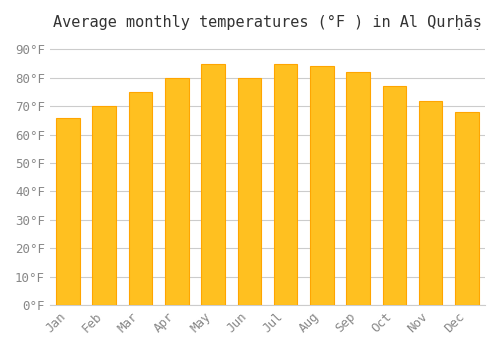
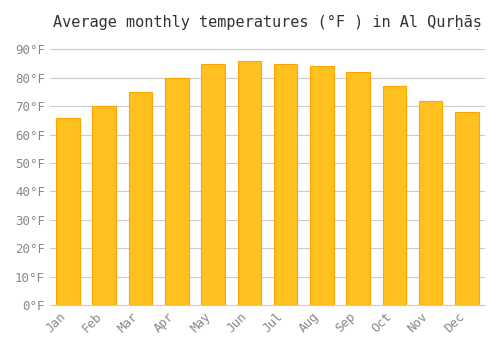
Jun: 80°F -> 86°F
